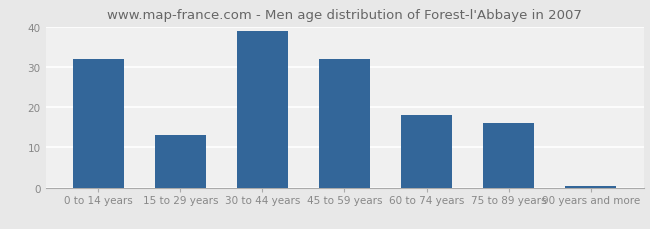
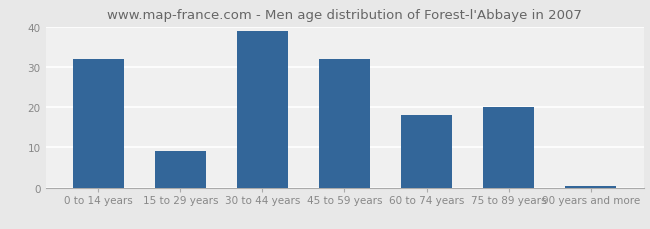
15 to 29 years: 13.0 -> 9.0
75 to 89 years: 16.0 -> 20.0
